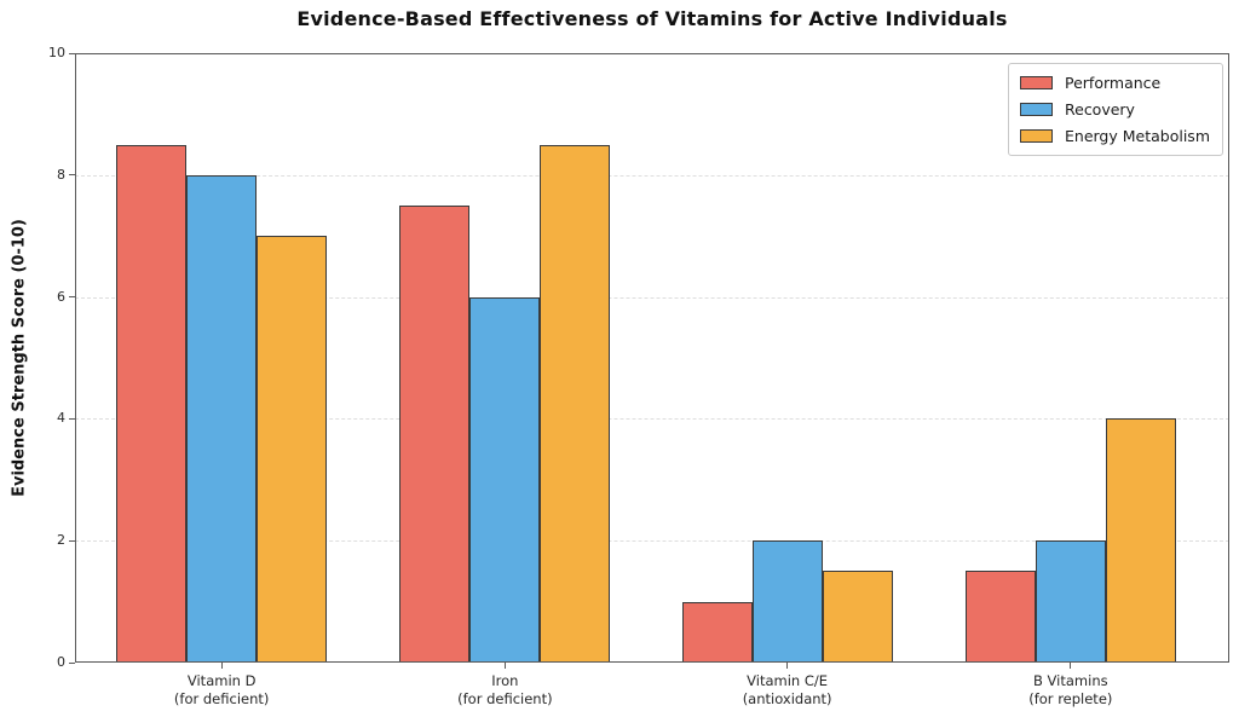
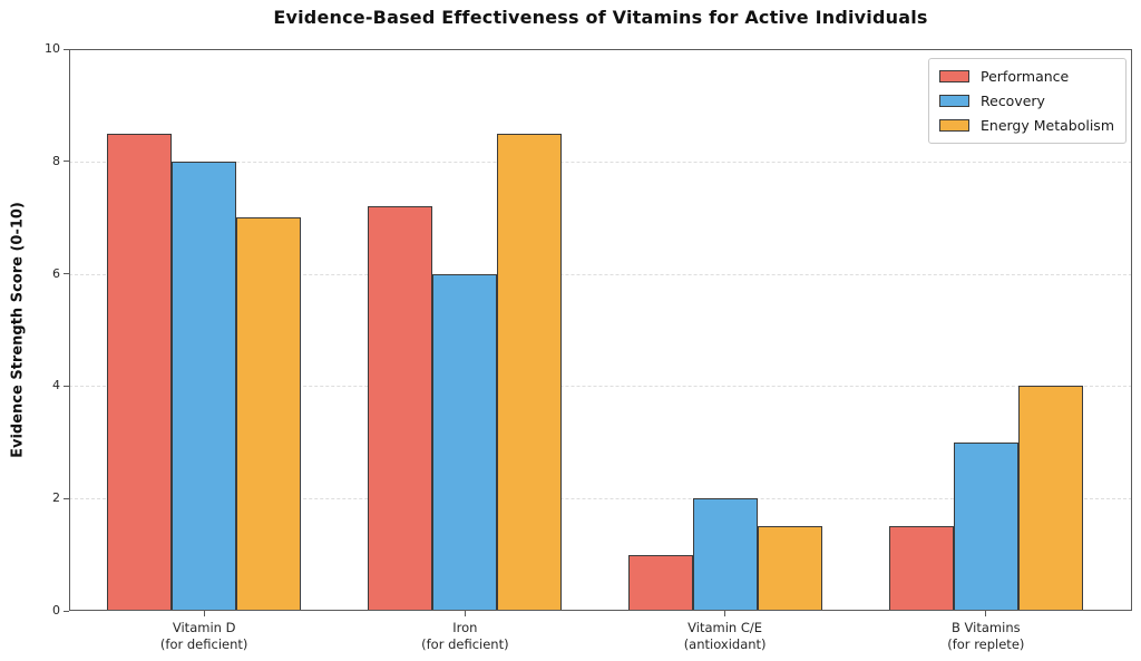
Performance/Iron (for deficient): 7.5 -> 7.2
Recovery/B Vitamins (for replete): 2 -> 3
